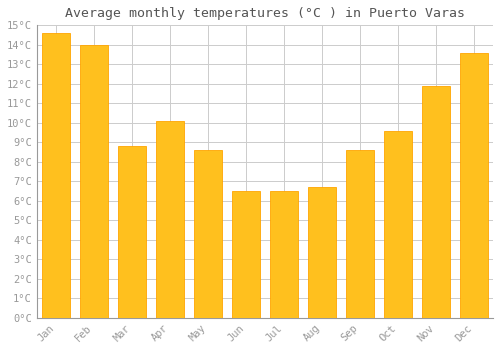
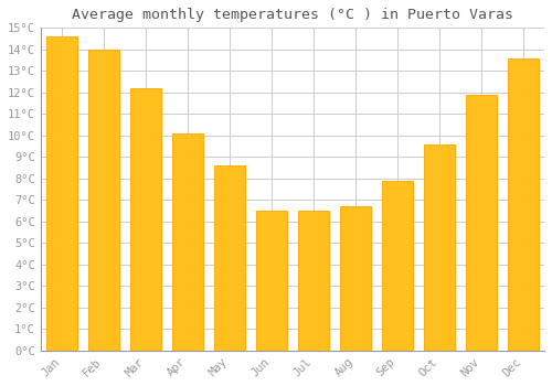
Mar: 8.8°C -> 12.2°C
Sep: 8.6°C -> 7.9°C
